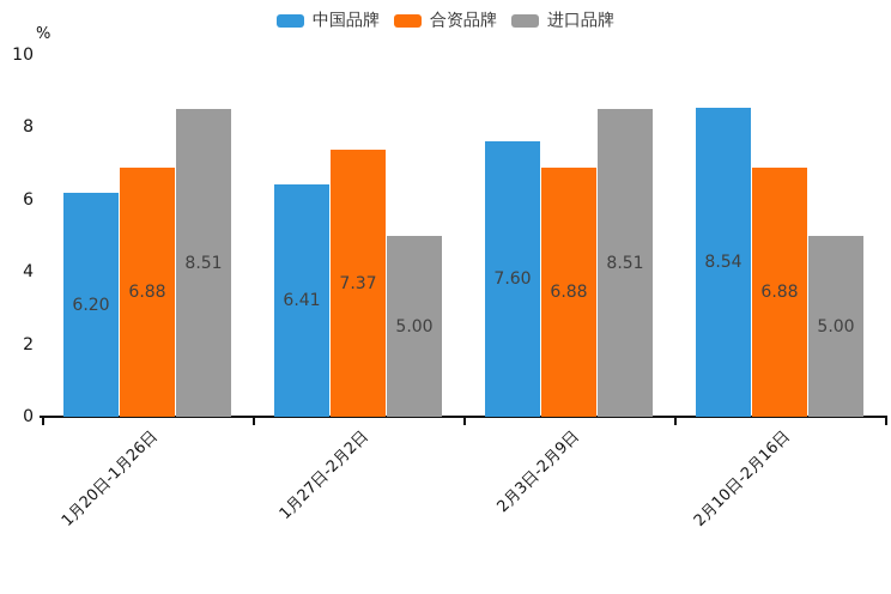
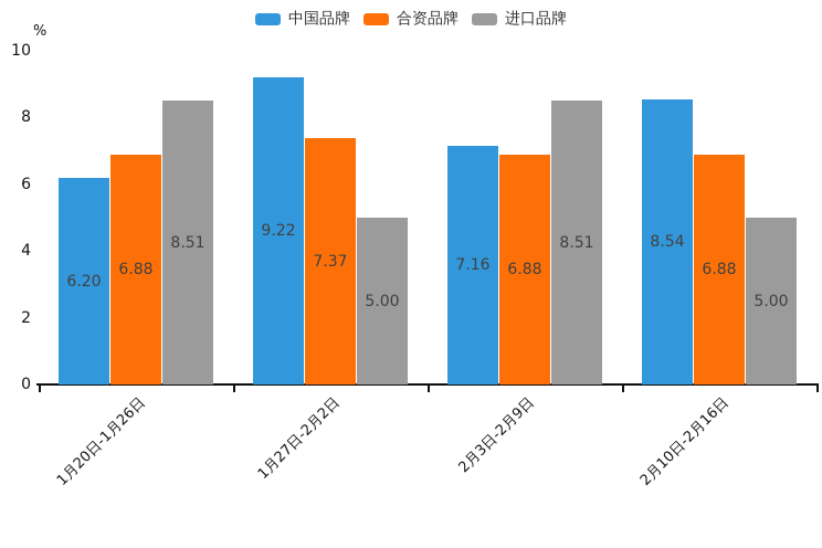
中国品牌/1月27日-2月2日: 6.41 -> 9.22
中国品牌/2月3日-2月9日: 7.60 -> 7.16
